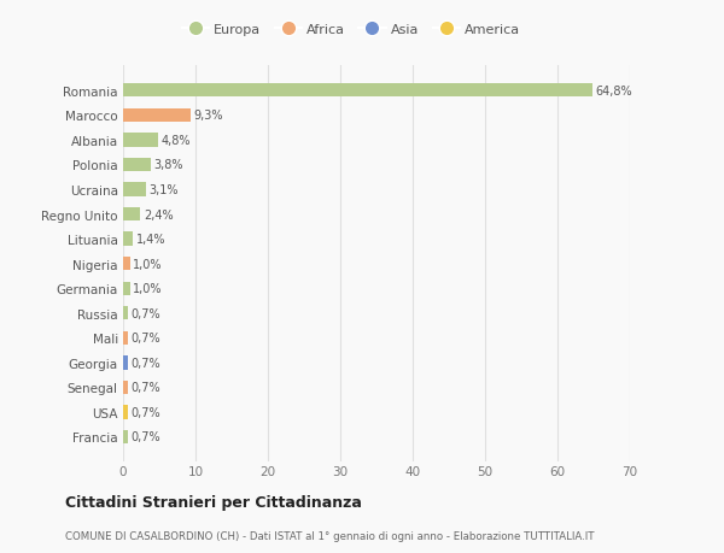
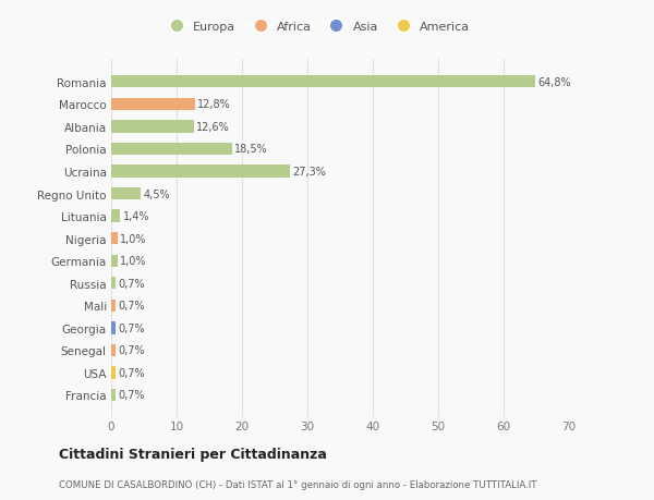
Marocco: 9,3% -> 12,8%
Albania: 4,8% -> 12,6%
Polonia: 3,8% -> 18,5%
Ucraina: 3,1% -> 27,3%
Regno Unito: 2,4% -> 4,5%
